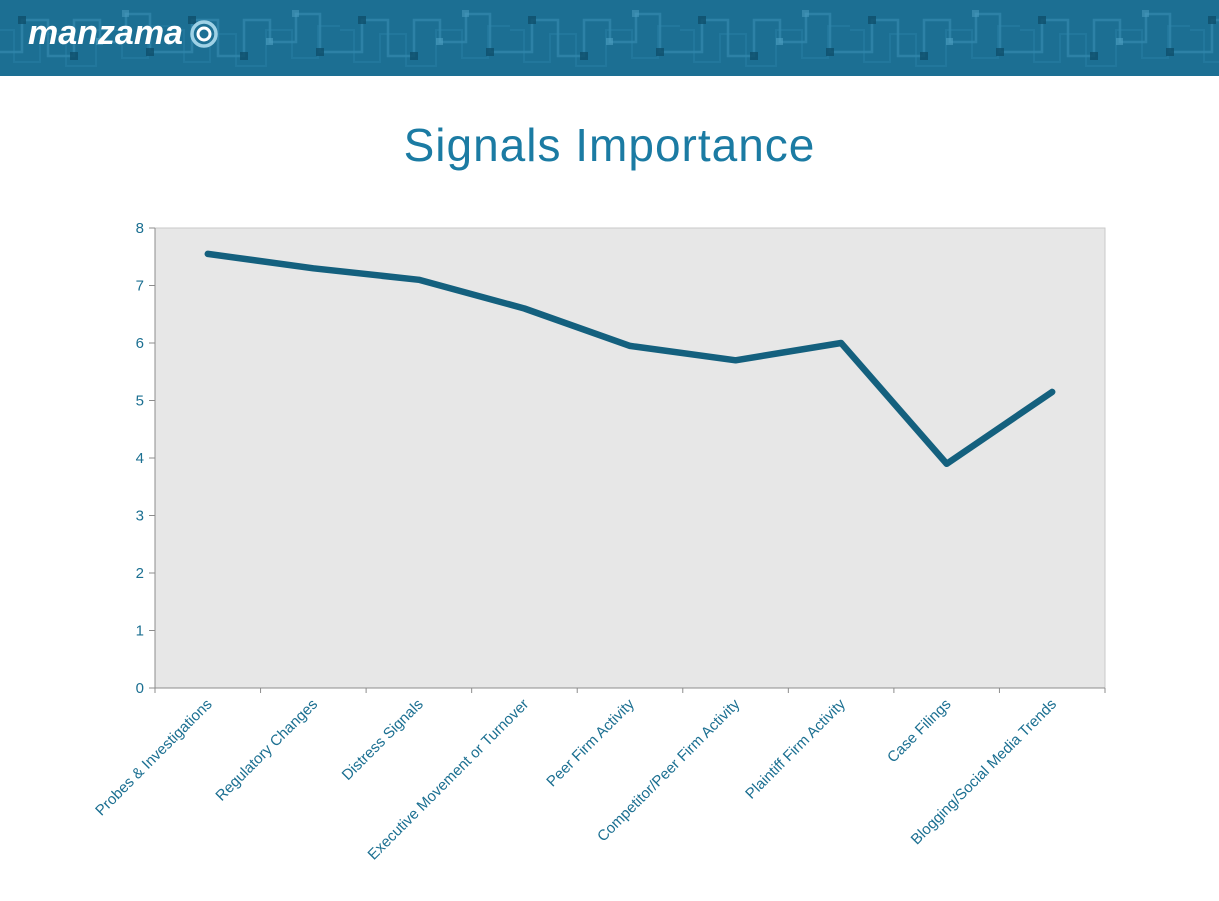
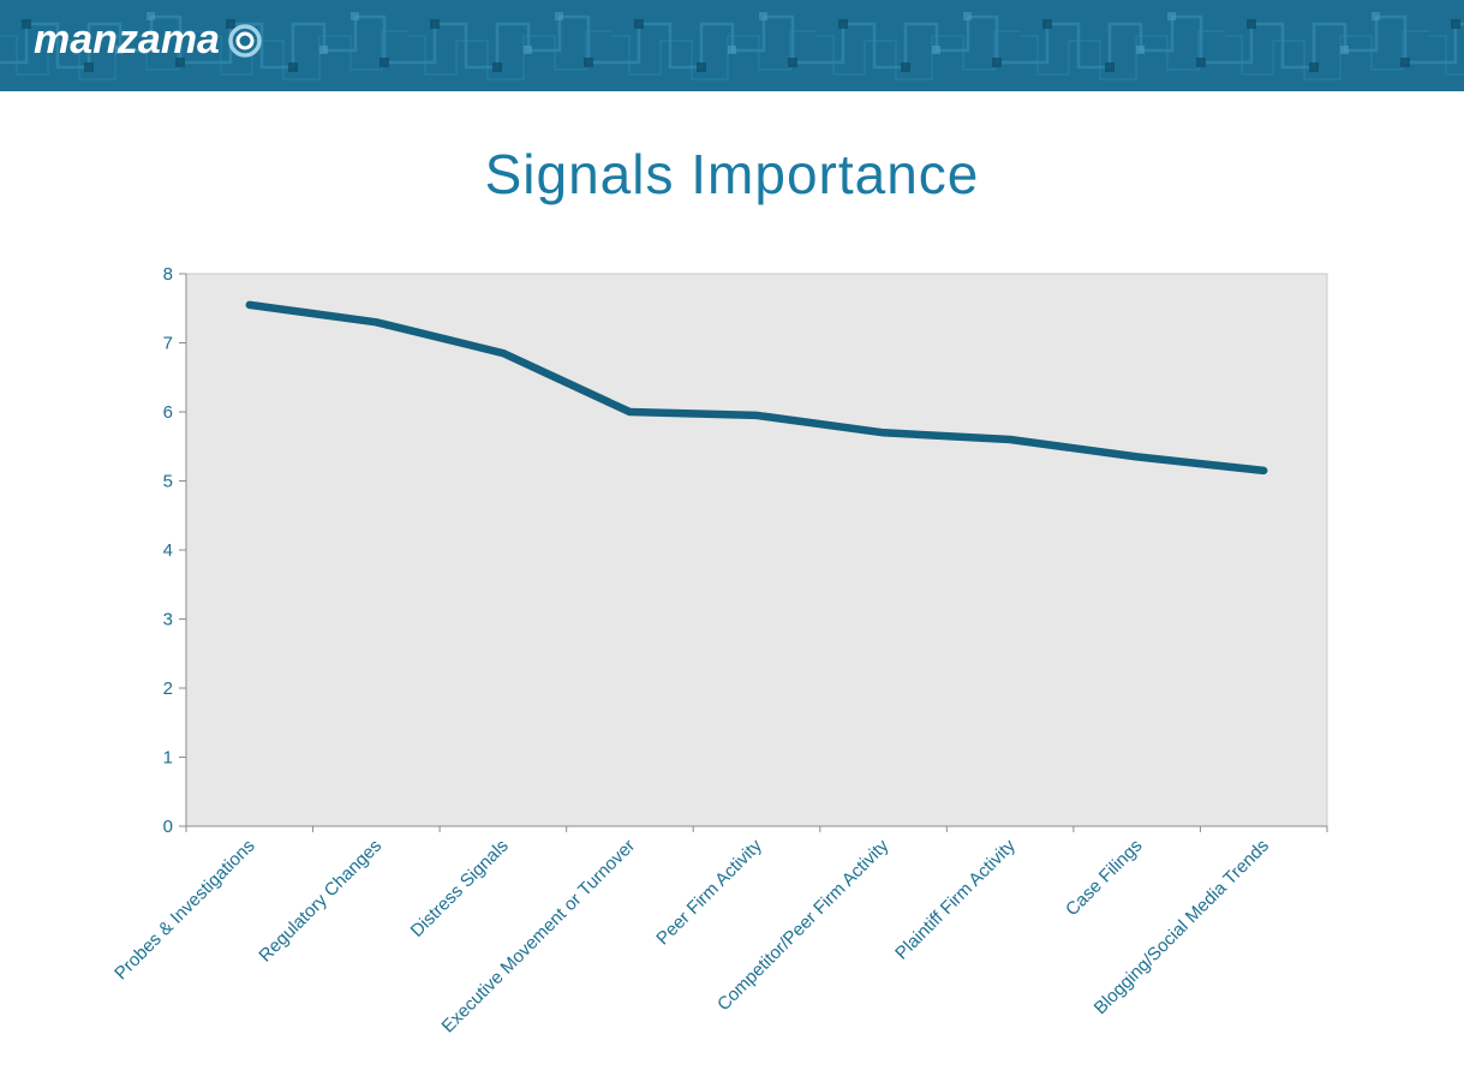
Distress Signals: 7.1 -> 6.8
Executive Movement or Turnover: 6.6 -> 6.0
Plaintiff Firm Activity: 6.0 -> 5.6
Case Filings: 3.9 -> 5.3
